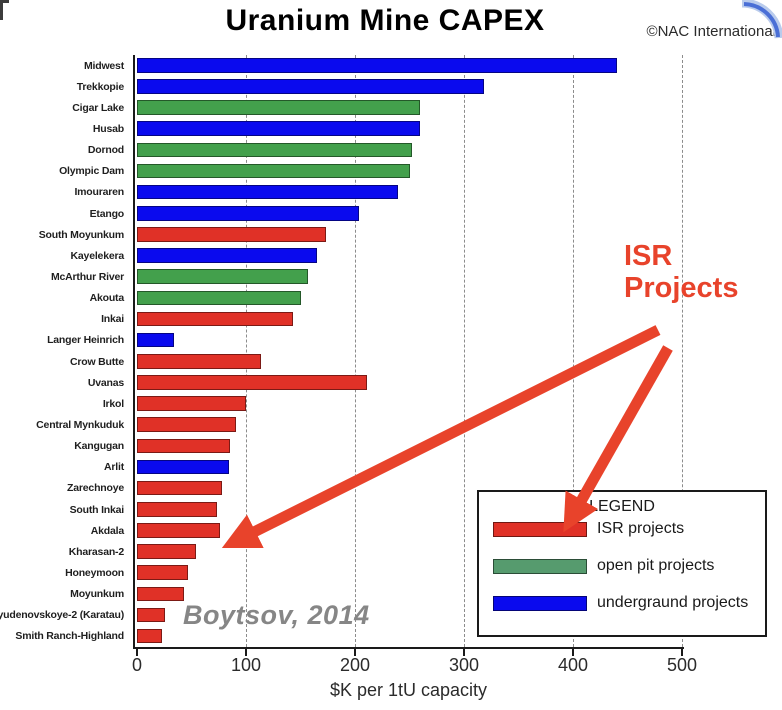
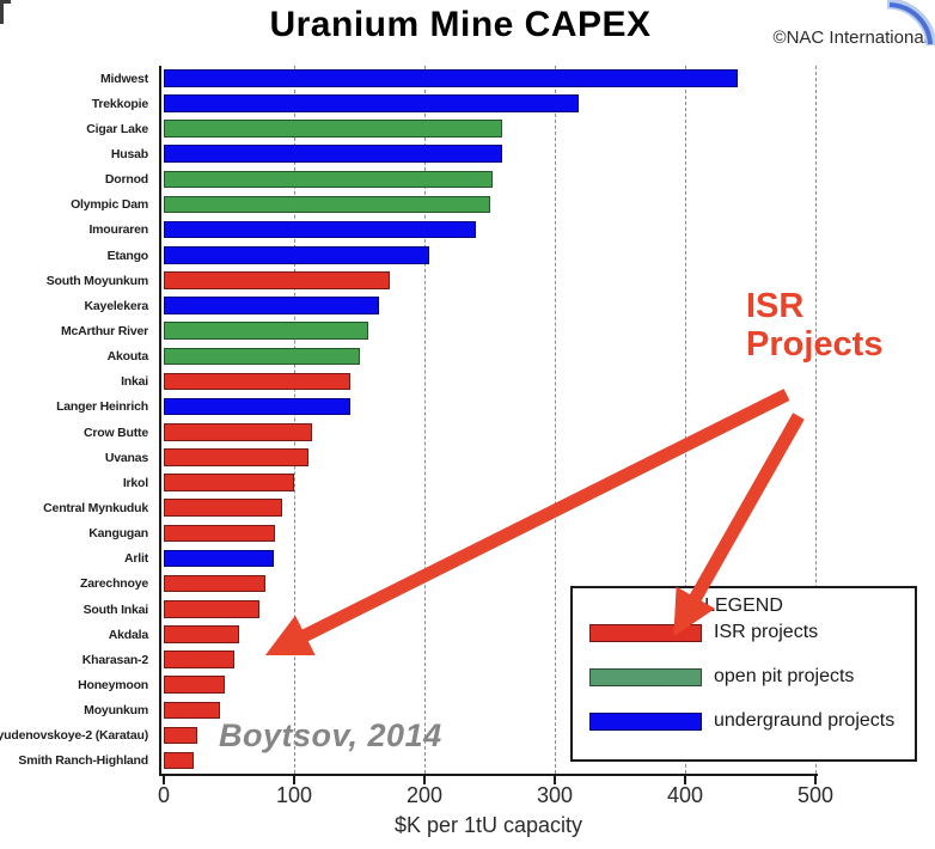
Langer Heinrich: 34 -> 143
Uvanas: 211 -> 111
Akdala: 76 -> 58
